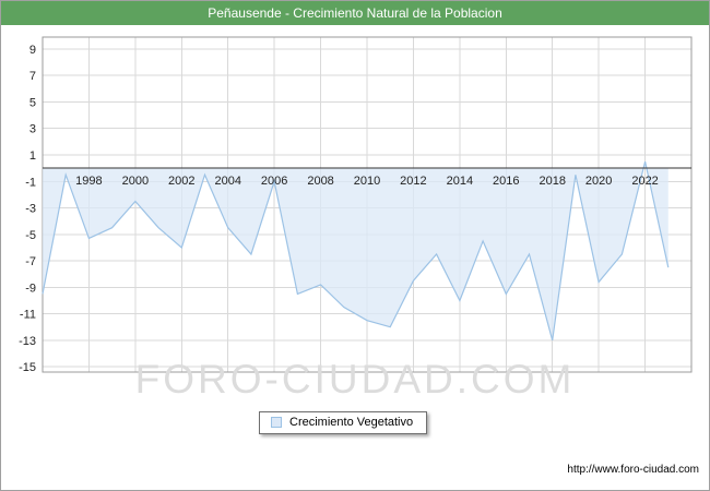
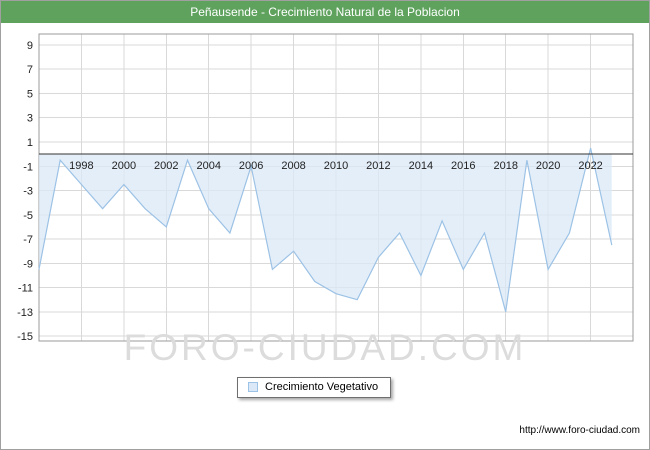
1998: -5.3 -> -2.5
2008: -8.8 -> -8.0
2020: -8.6 -> -9.5
